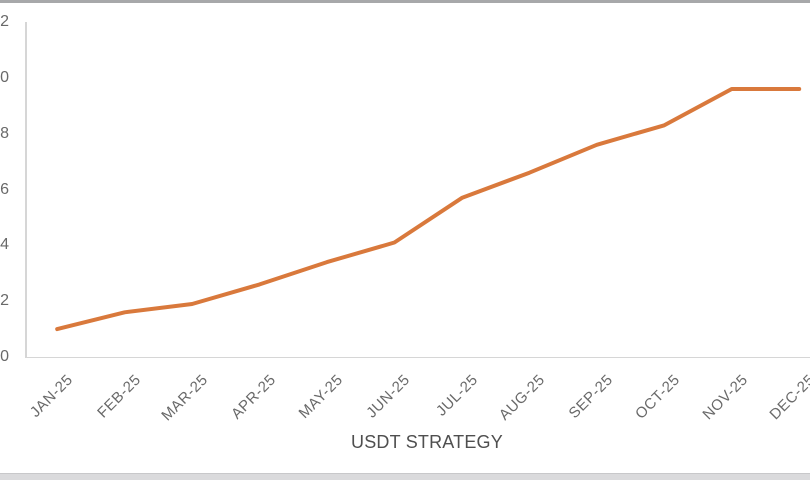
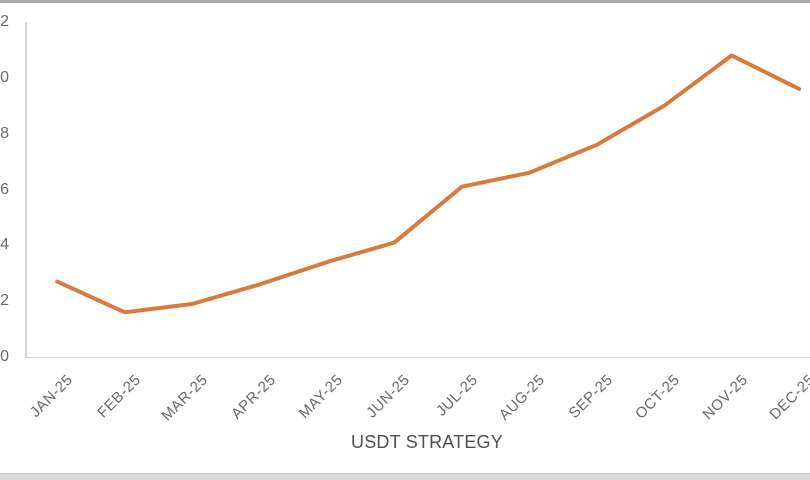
JAN-25: 1.0 -> 2.7
JUL-25: 5.7 -> 6.1
OCT-25: 8.3 -> 9.0
NOV-25: 9.6 -> 10.8
